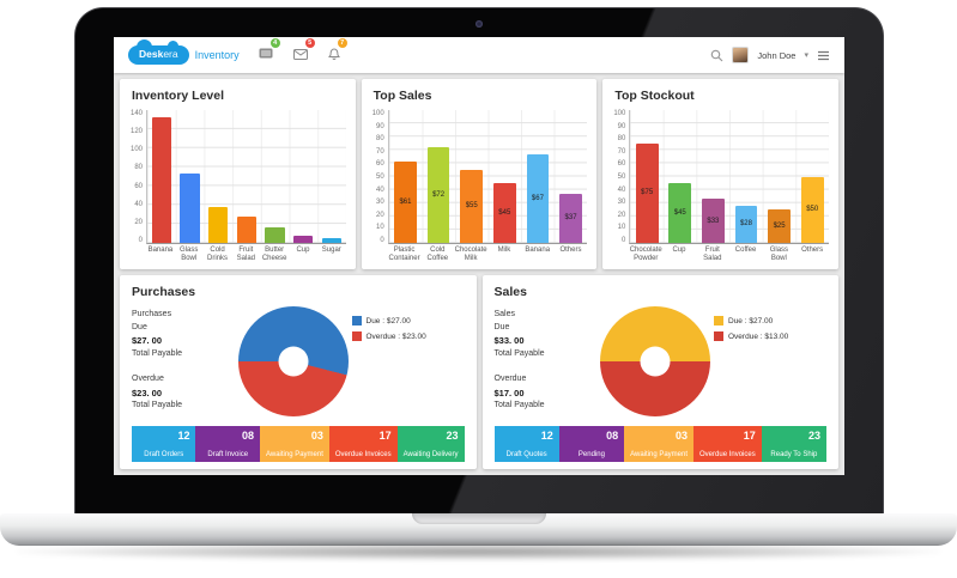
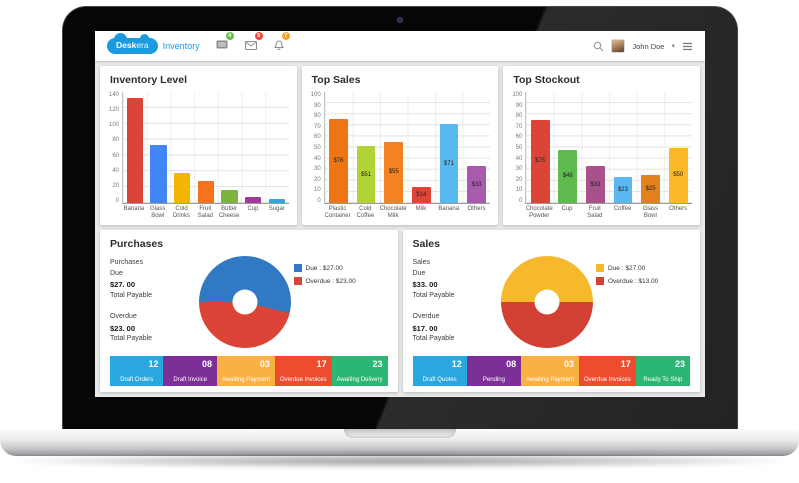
Top Sales/Plastic Container: $61 -> $76
Top Sales/Cold Coffee: $72 -> $51
Top Sales/Milk: $45 -> $14
Top Sales/Banana: $67 -> $71
Top Sales/Others: $37 -> $33
Top Stockout/Cup: $45 -> $48
Top Stockout/Coffee: $28 -> $23
